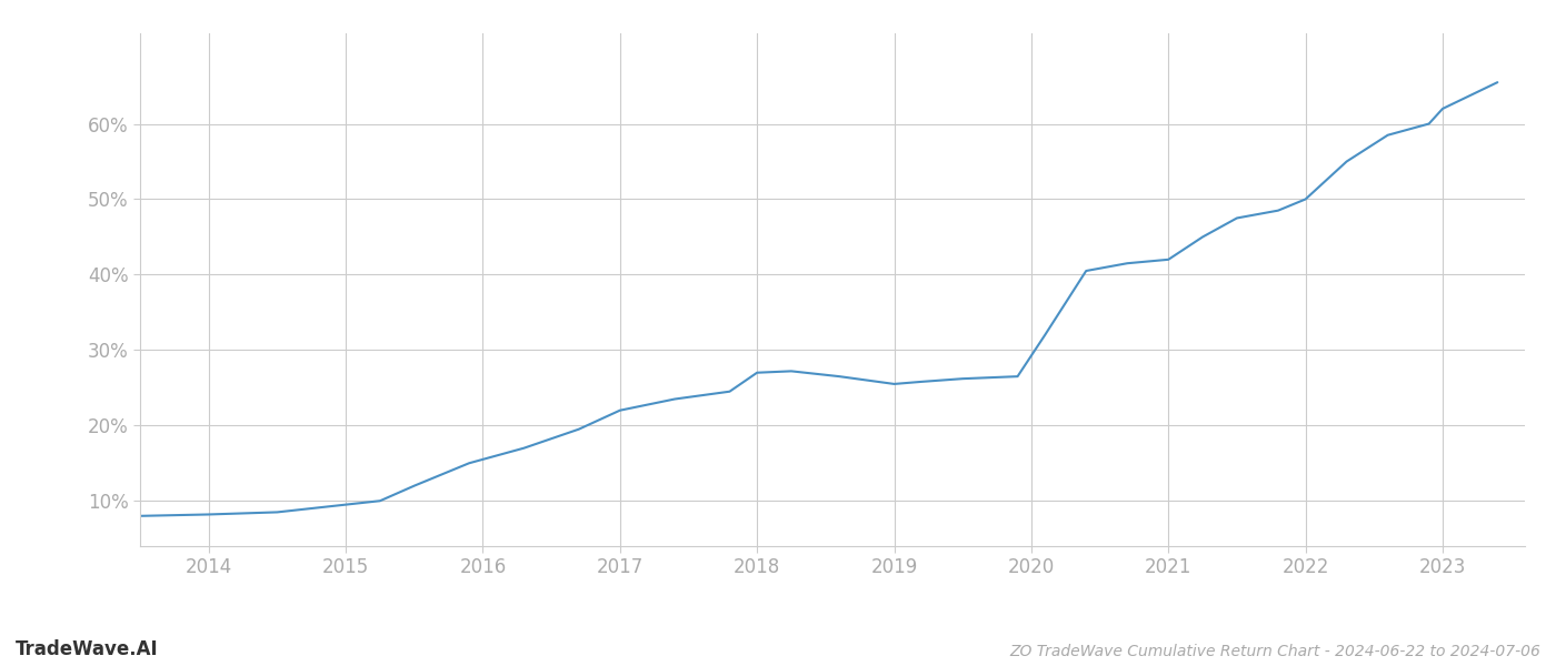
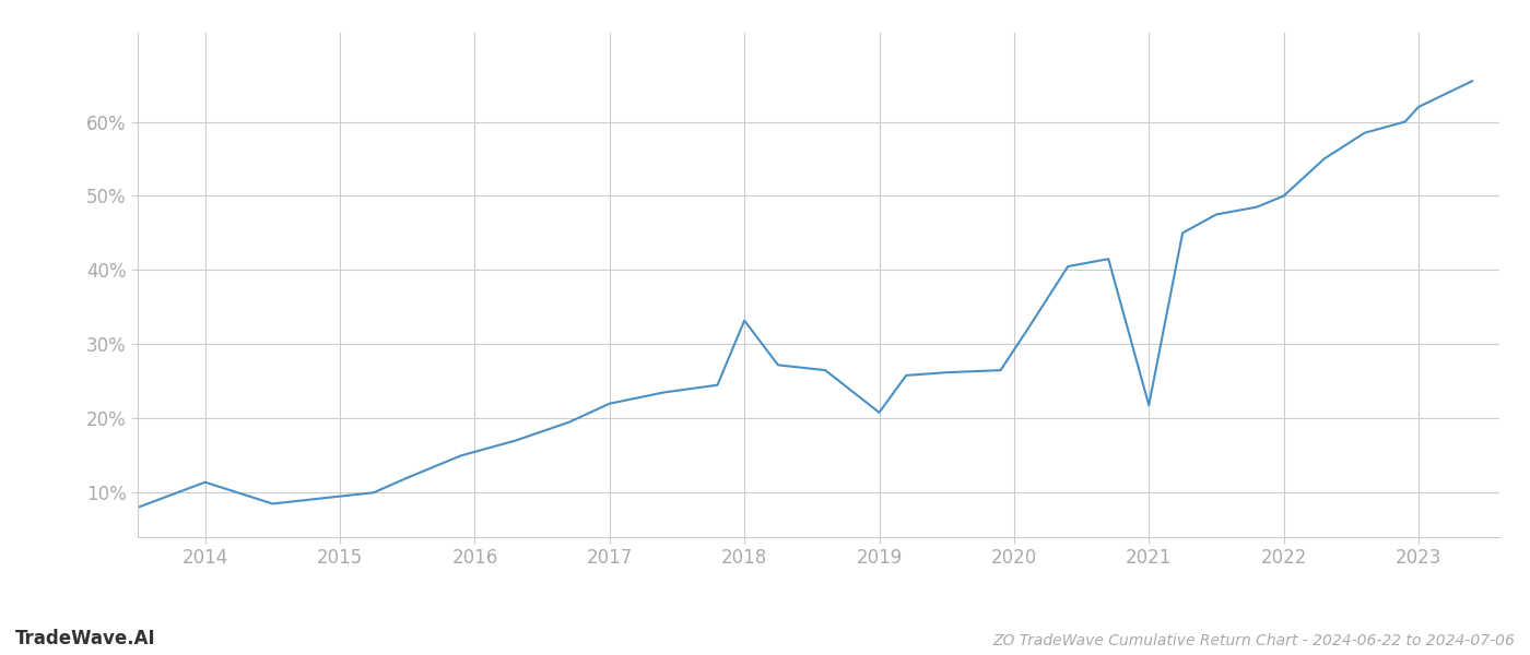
2014: 8.2% -> 11.4%
2018: 27.0% -> 33.2%
2019: 25.5% -> 20.8%
2021: 42.0% -> 21.8%
